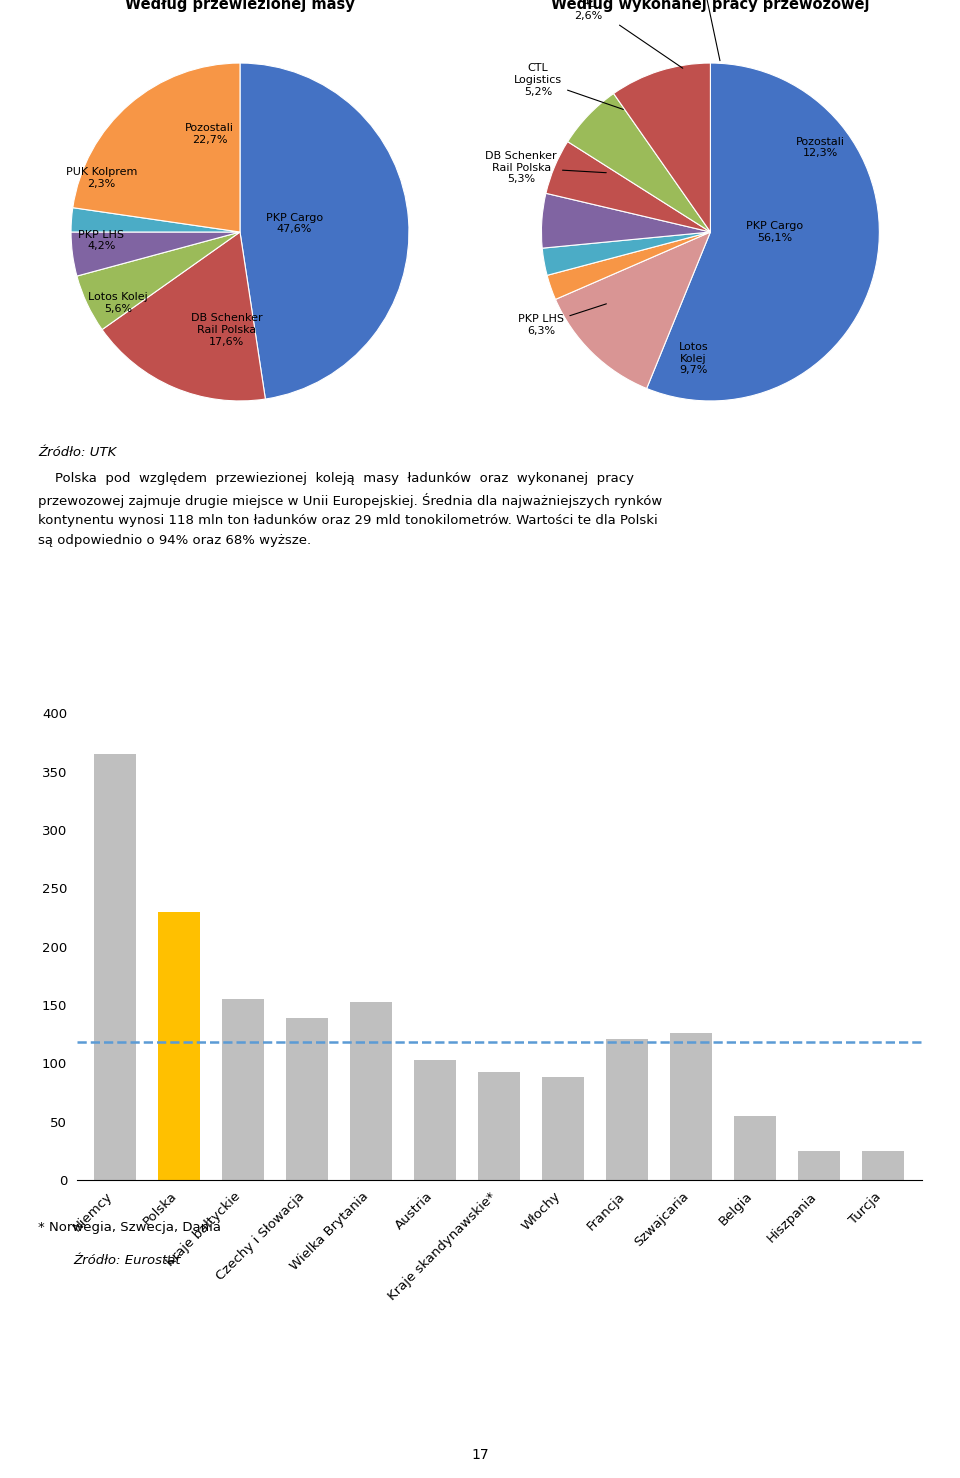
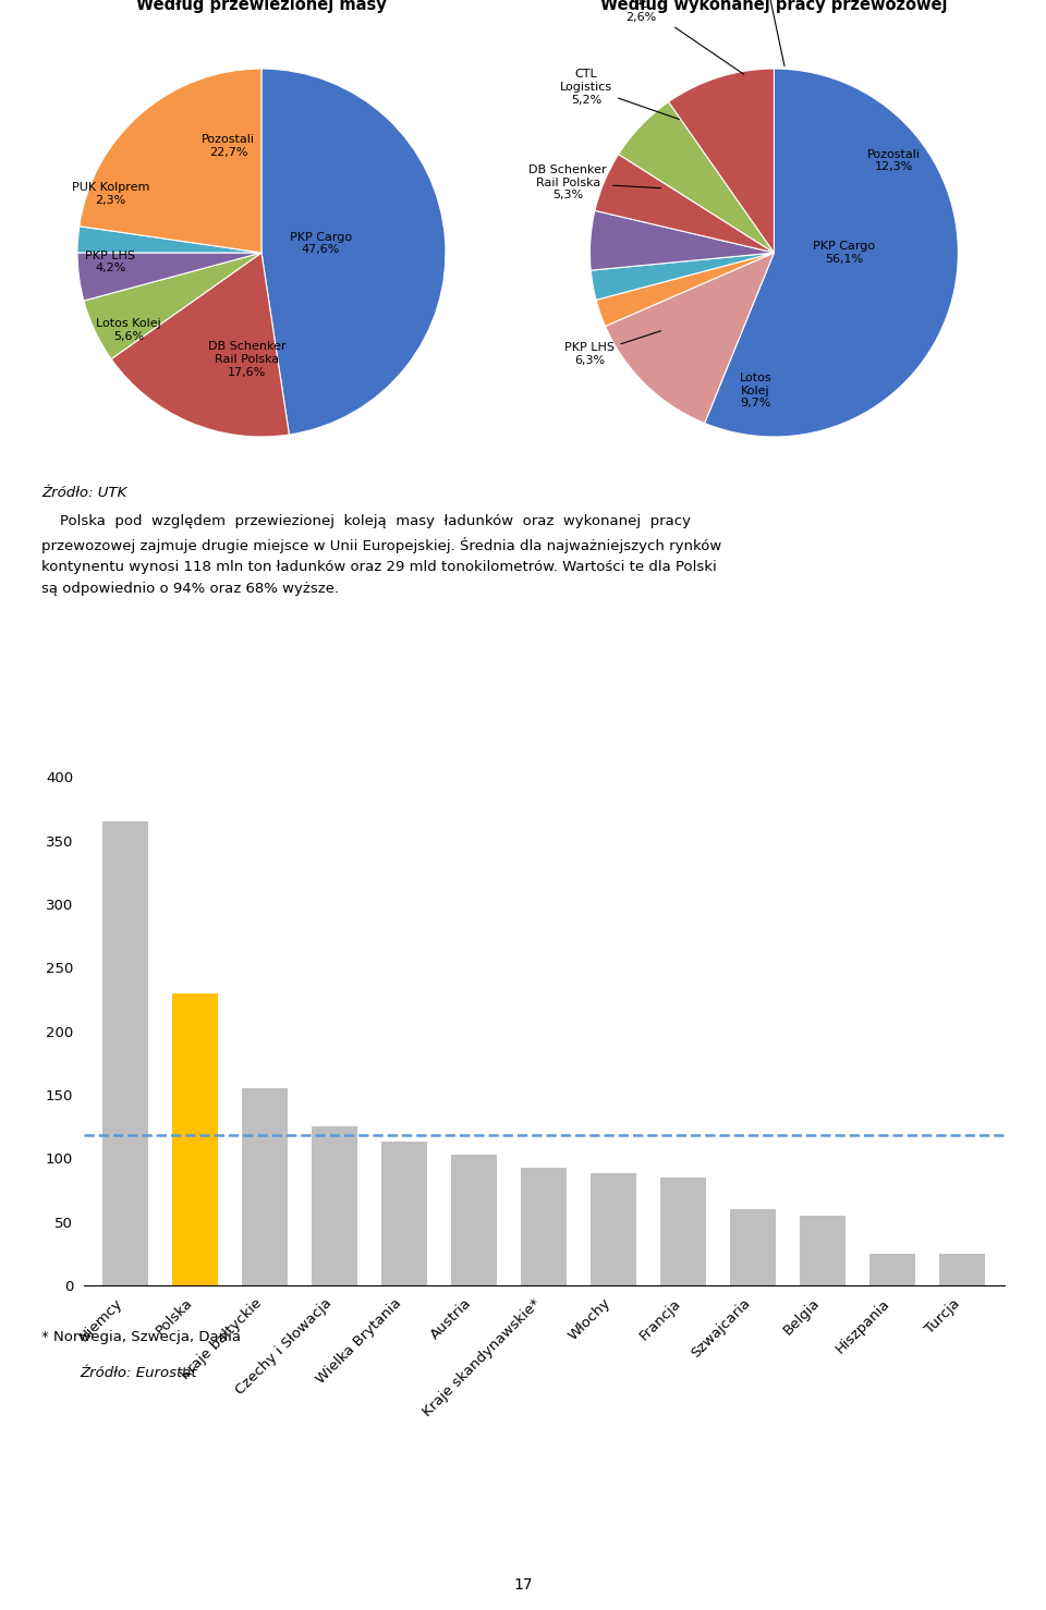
Czechy i Słowacja: 139 -> 125
Wielka Brytania: 153 -> 113
Francja: 121 -> 85
Szwajcaria: 126 -> 60
